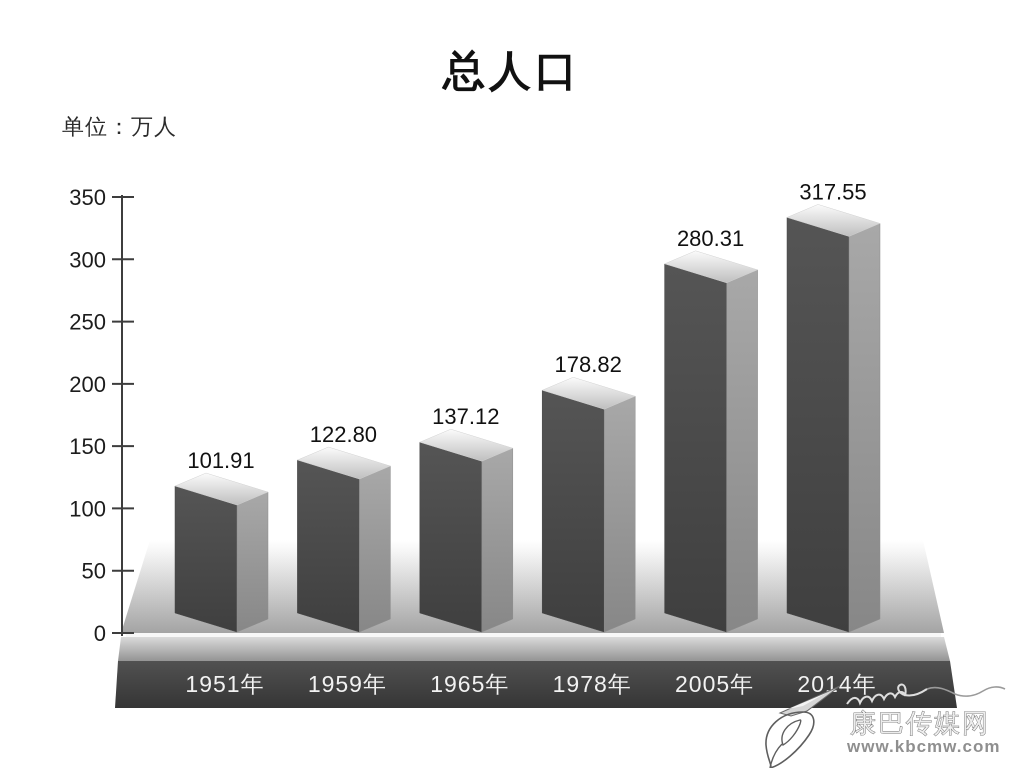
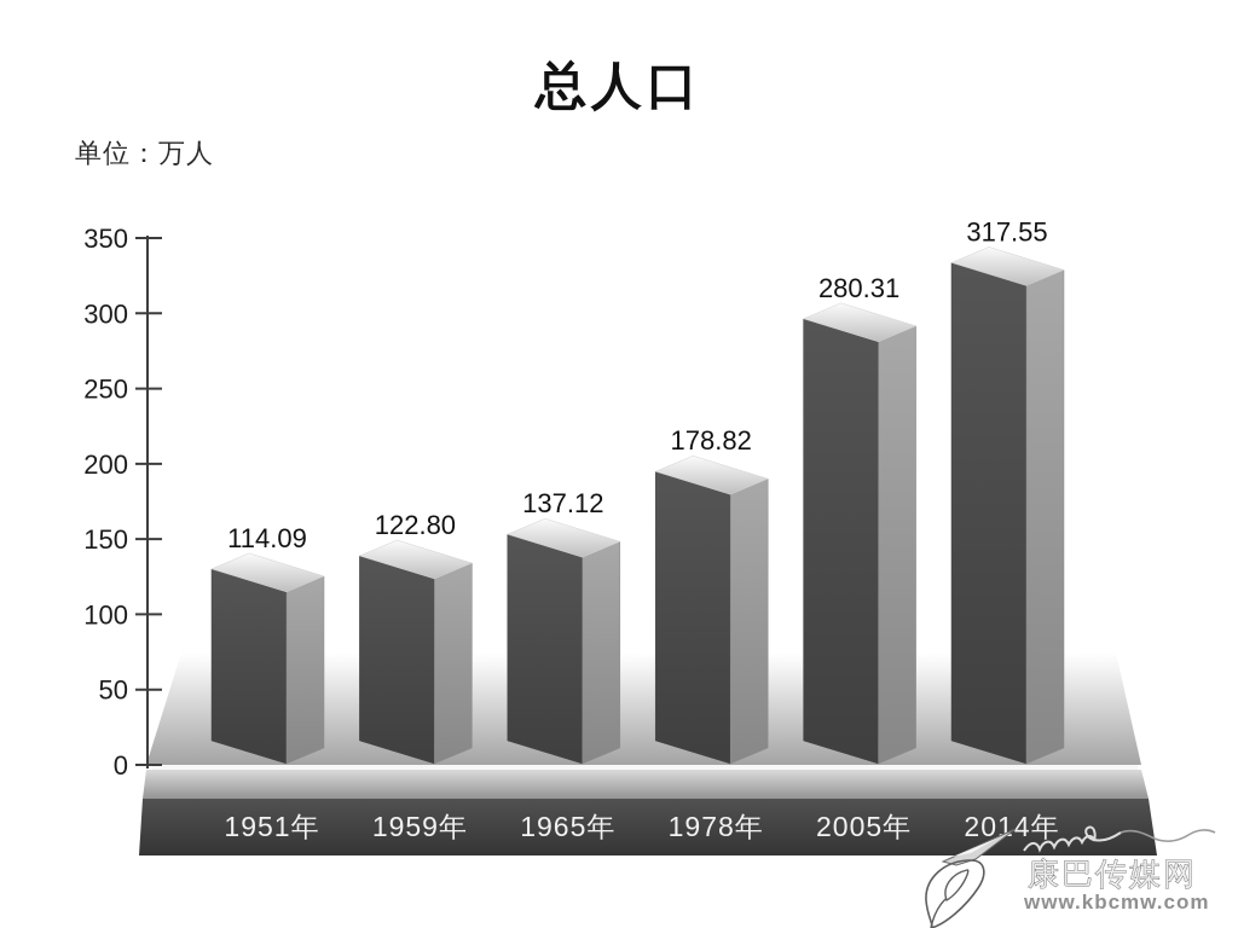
1951年: 101.91 -> 114.09
